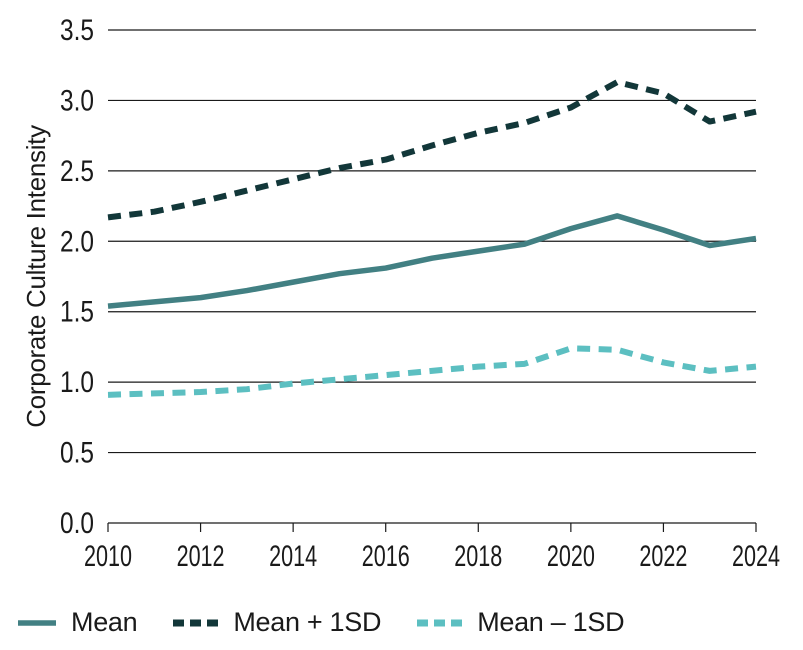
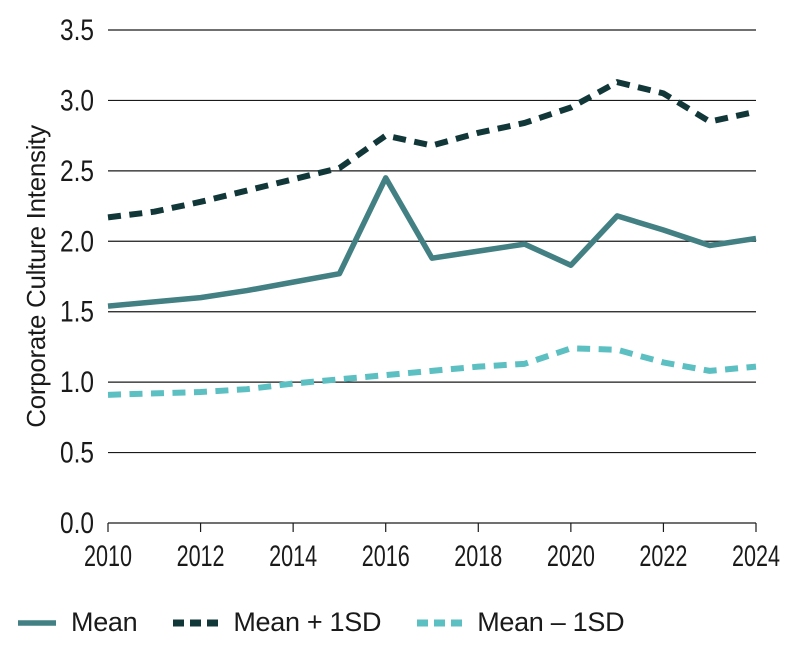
Mean/2016: 1.81 -> 2.45
Mean + 1SD/2016: 2.58 -> 2.75
Mean/2020: 2.09 -> 1.83
